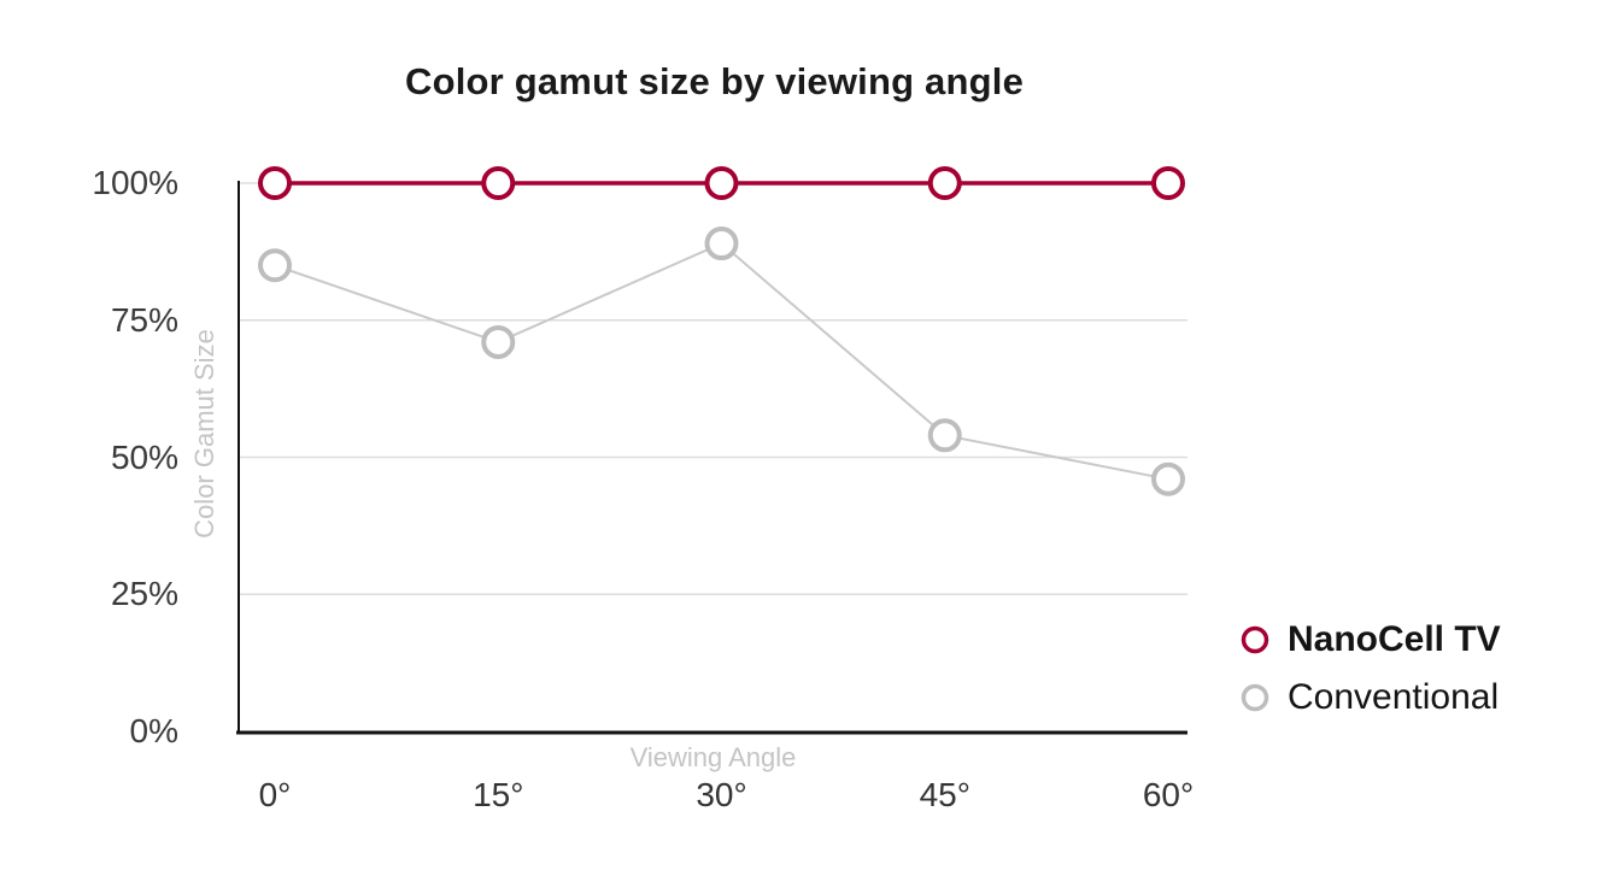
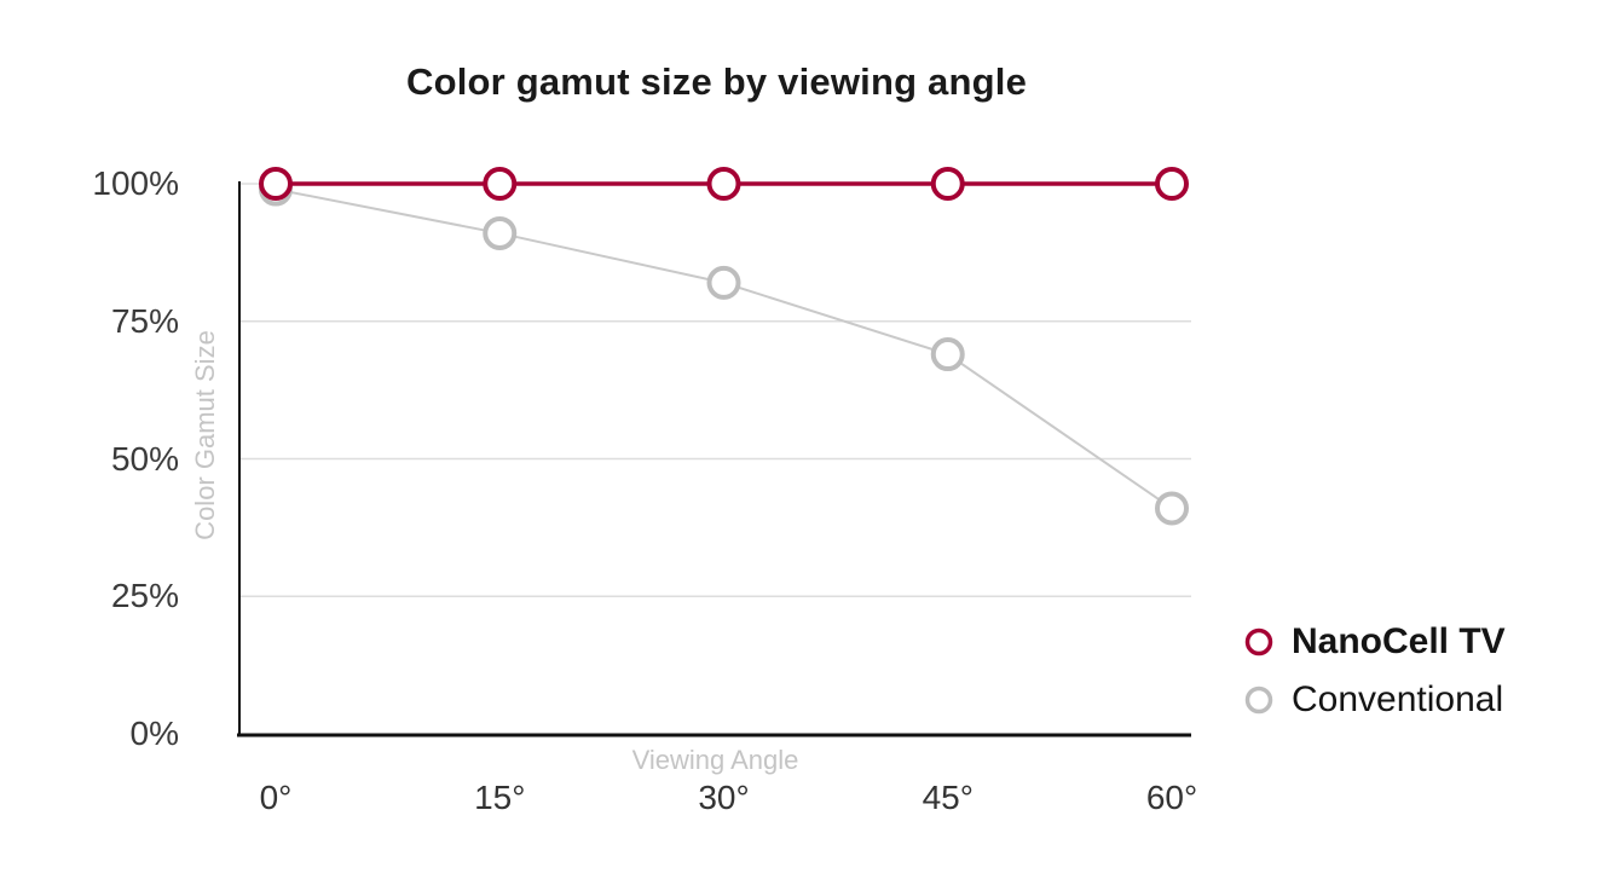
Conventional/0°: 85% -> 99%
Conventional/15°: 71% -> 91%
Conventional/30°: 89% -> 82%
Conventional/45°: 54% -> 69%
Conventional/60°: 46% -> 41%
